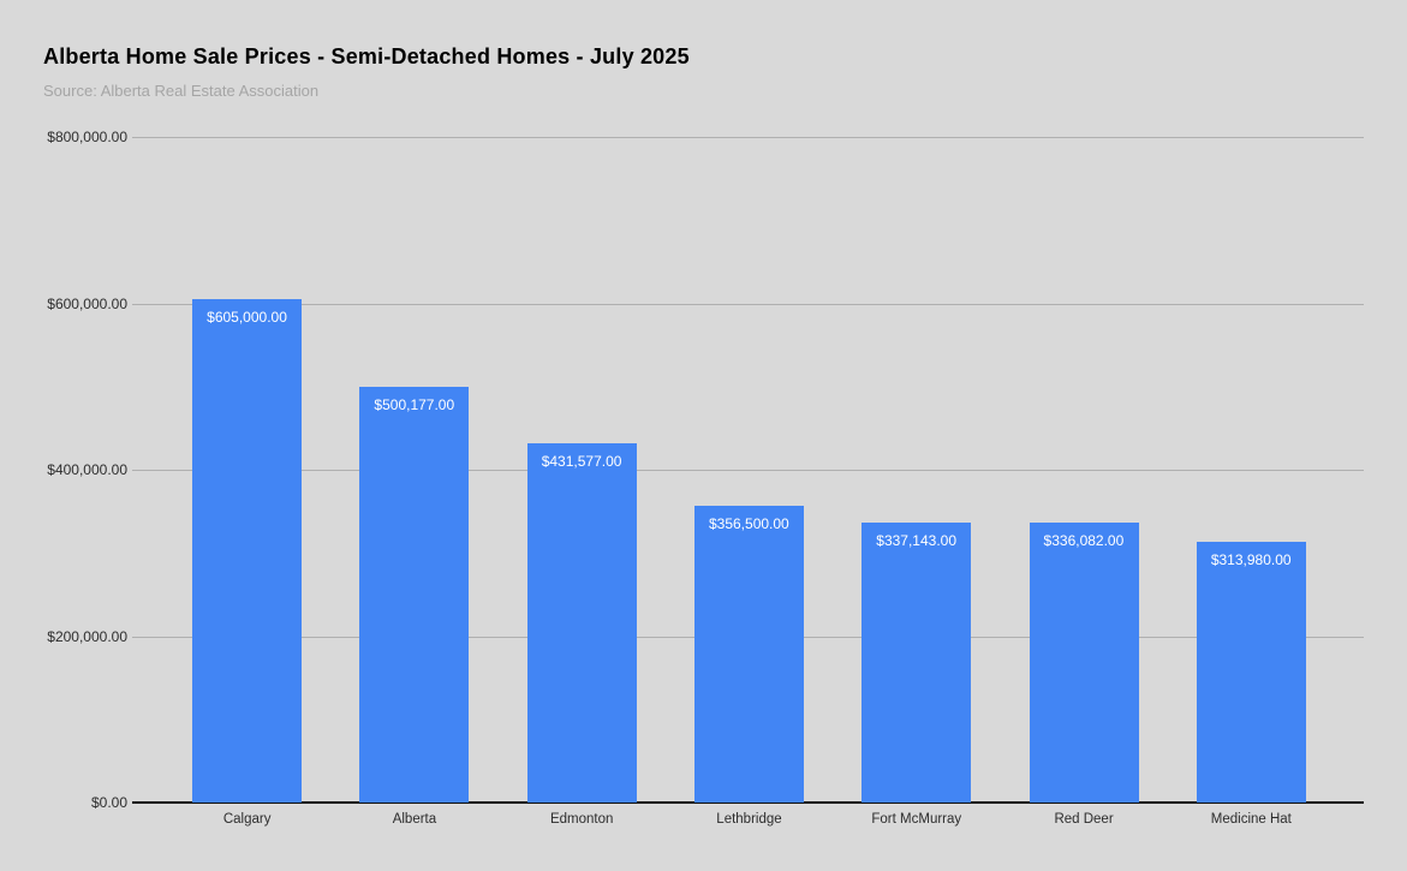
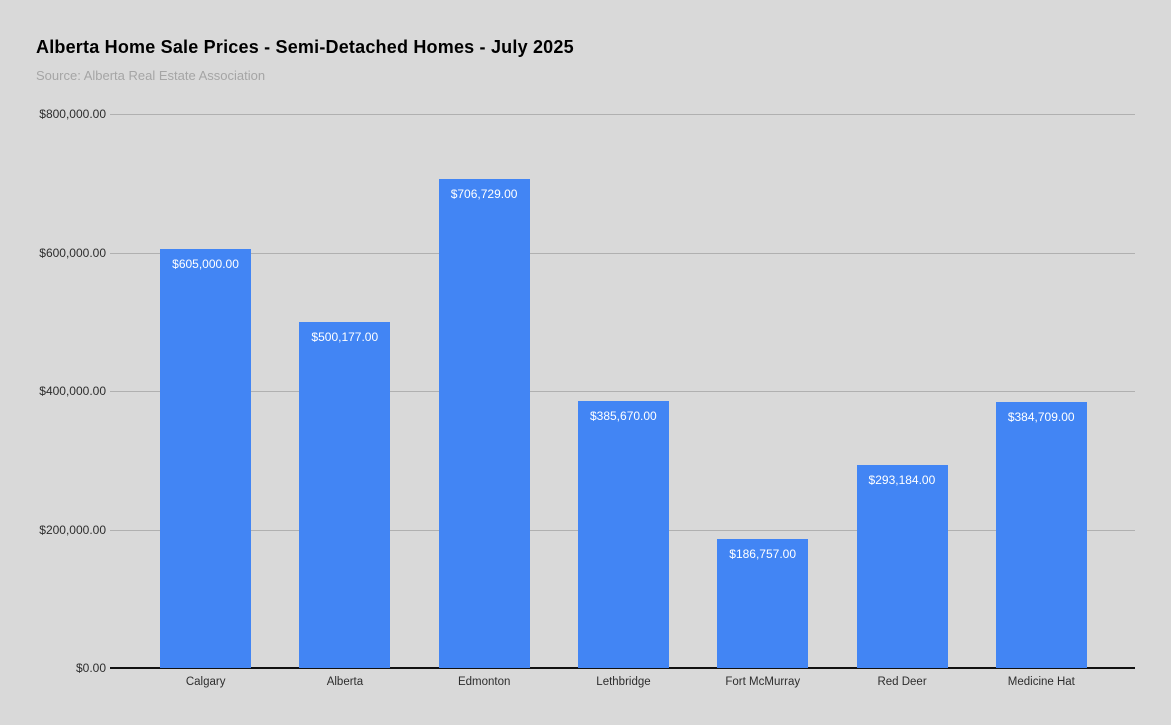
Edmonton: $431,577.00 -> $706,729.00
Lethbridge: $356,500.00 -> $385,670.00
Fort McMurray: $337,143.00 -> $186,757.00
Red Deer: $336,082.00 -> $293,184.00
Medicine Hat: $313,980.00 -> $384,709.00
